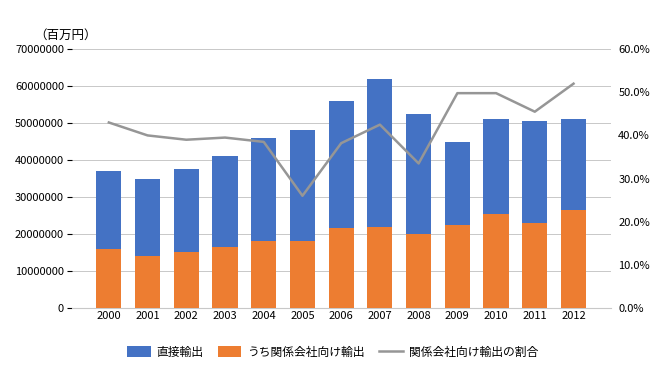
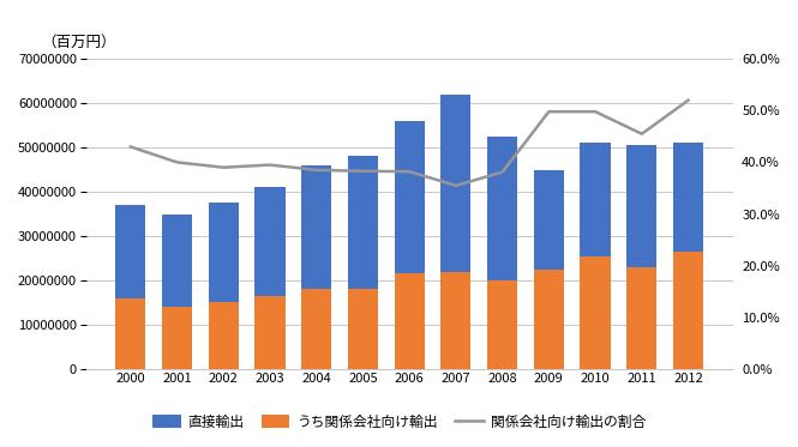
関係会社向け輸出の割合/2005: 26.0% -> 38.3%
関係会社向け輸出の割合/2007: 42.5% -> 35.5%
関係会社向け輸出の割合/2008: 33.5% -> 38.1%
